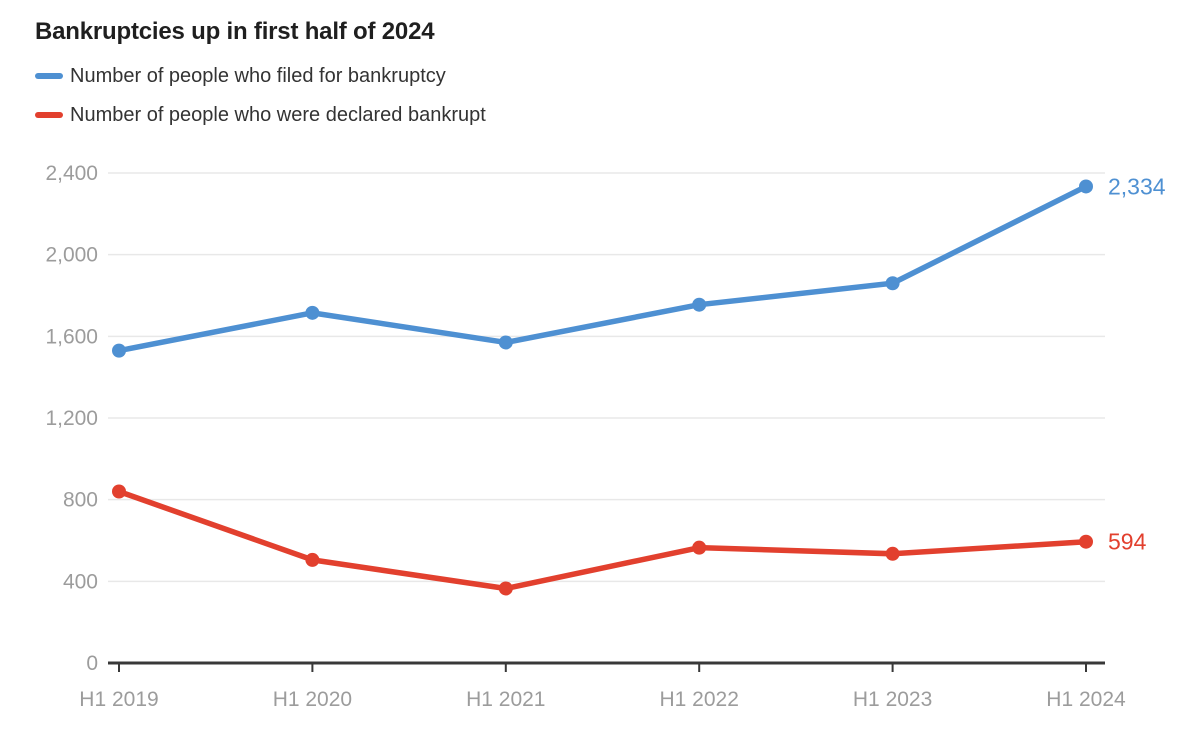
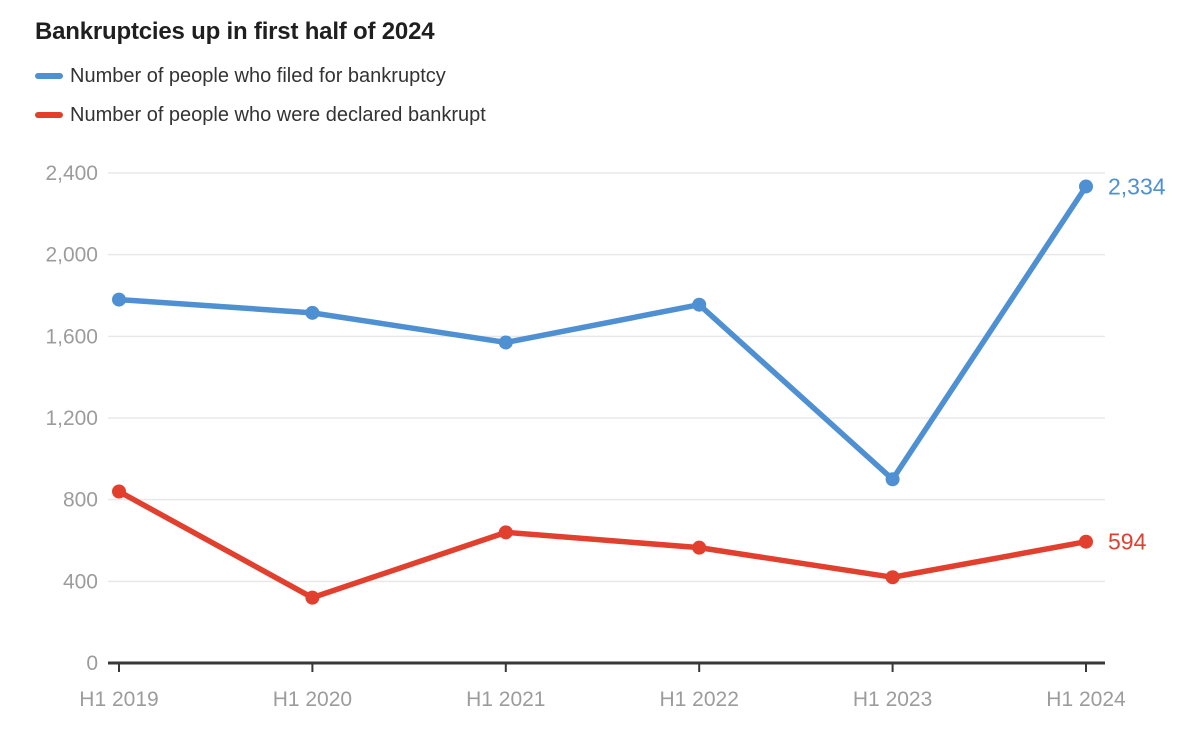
Number of people who filed for bankruptcy/H1 2019: 1530 -> 1780
Number of people who were declared bankrupt/H1 2020: 500 -> 320
Number of people who were declared bankrupt/H1 2021: 360 -> 640
Number of people who filed for bankruptcy/H1 2023: 1860 -> 900
Number of people who were declared bankrupt/H1 2023: 540 -> 420
